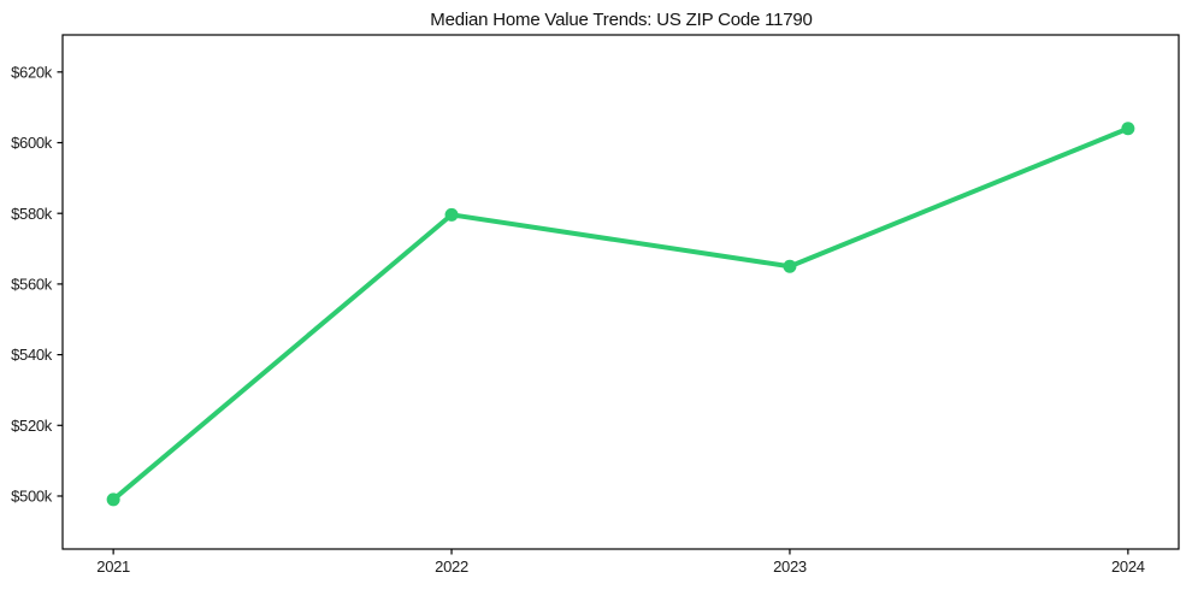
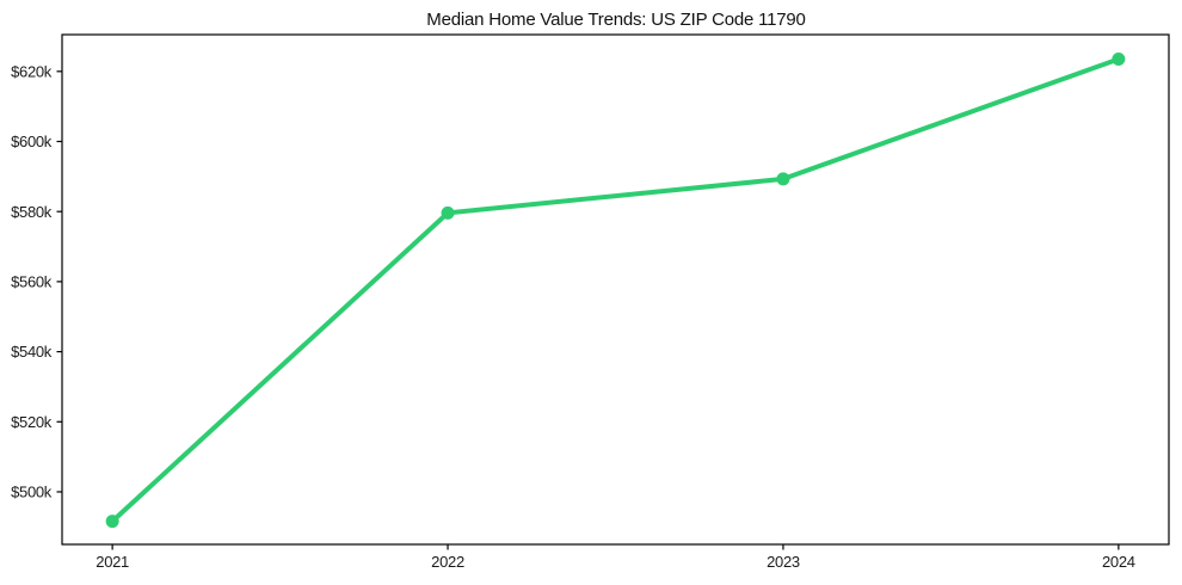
2021: $499k -> $492k
2023: $565k -> $589k
2024: $604k -> $624k
